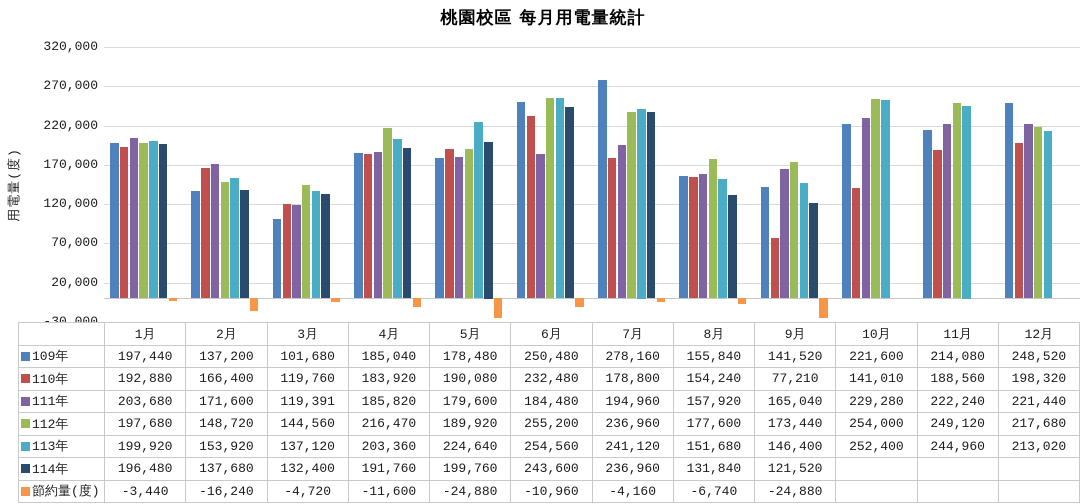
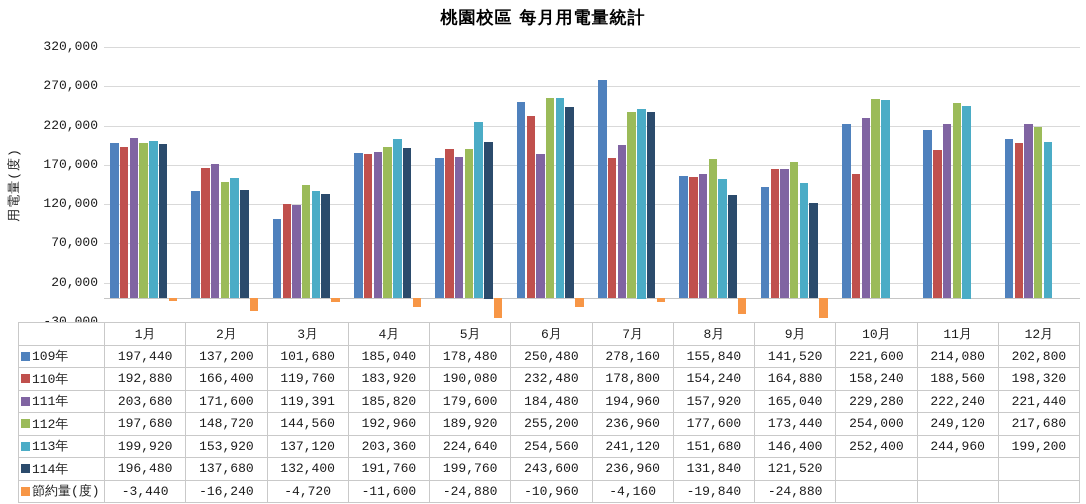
112年/4月: 216,470 -> 192,960
節約量(度)/8月: -6,740 -> -19,840
110年/9月: 77,210 -> 164,880
110年/10月: 141,010 -> 158,240
109年/12月: 248,520 -> 202,800
113年/12月: 213,020 -> 199,200
